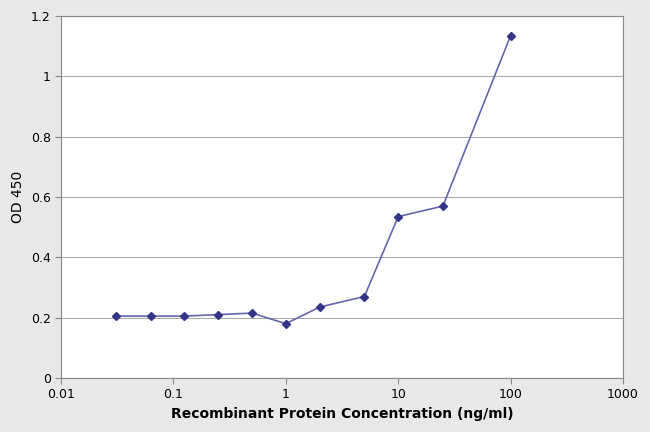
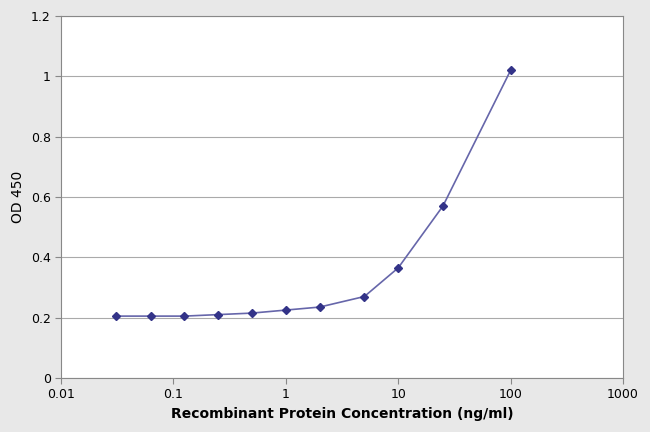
1: 0.180 -> 0.225
10: 0.535 -> 0.365
100: 1.135 -> 1.020
